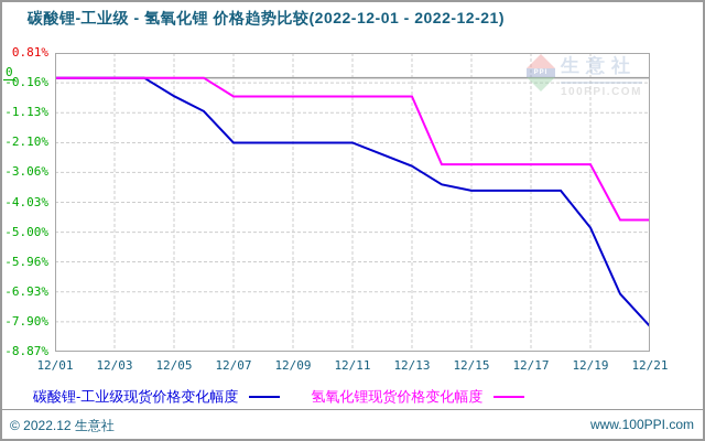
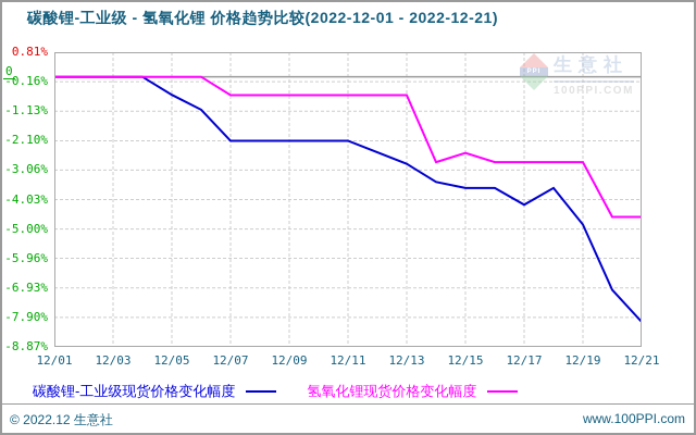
氢氧化锂现货价格变化幅度/12/15: -2.8% -> -2.5%
碳酸锂-工业级现货价格变化幅度/12/17: -3.6% -> -4.2%
